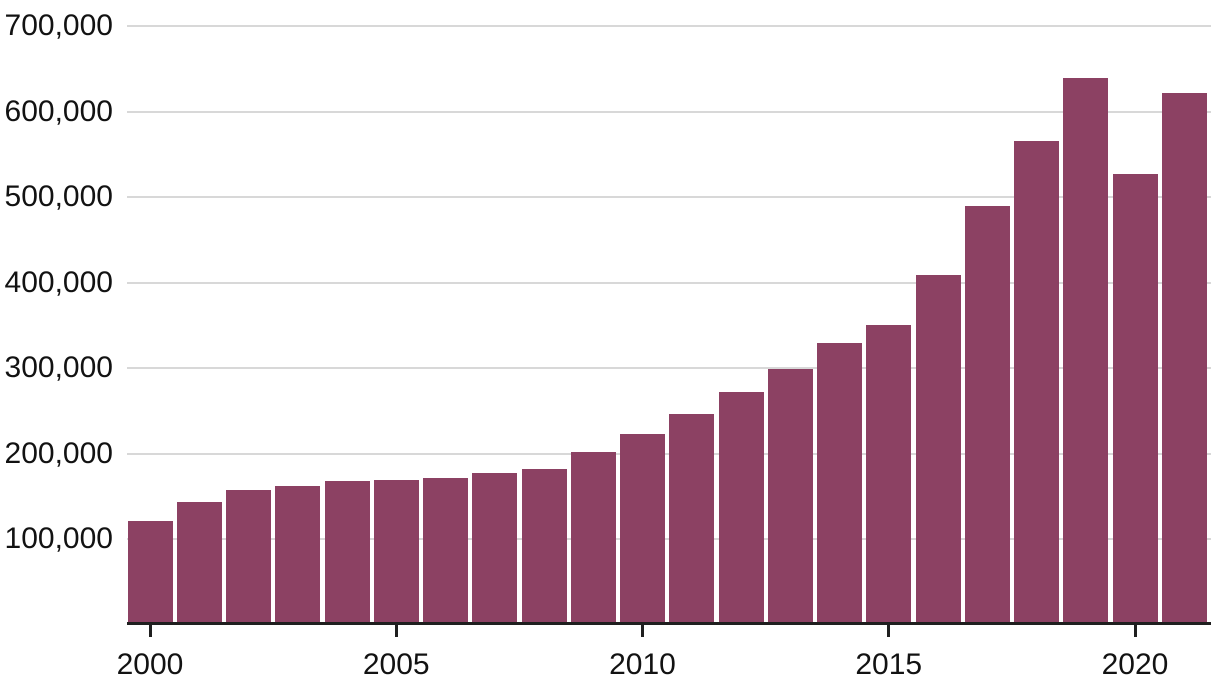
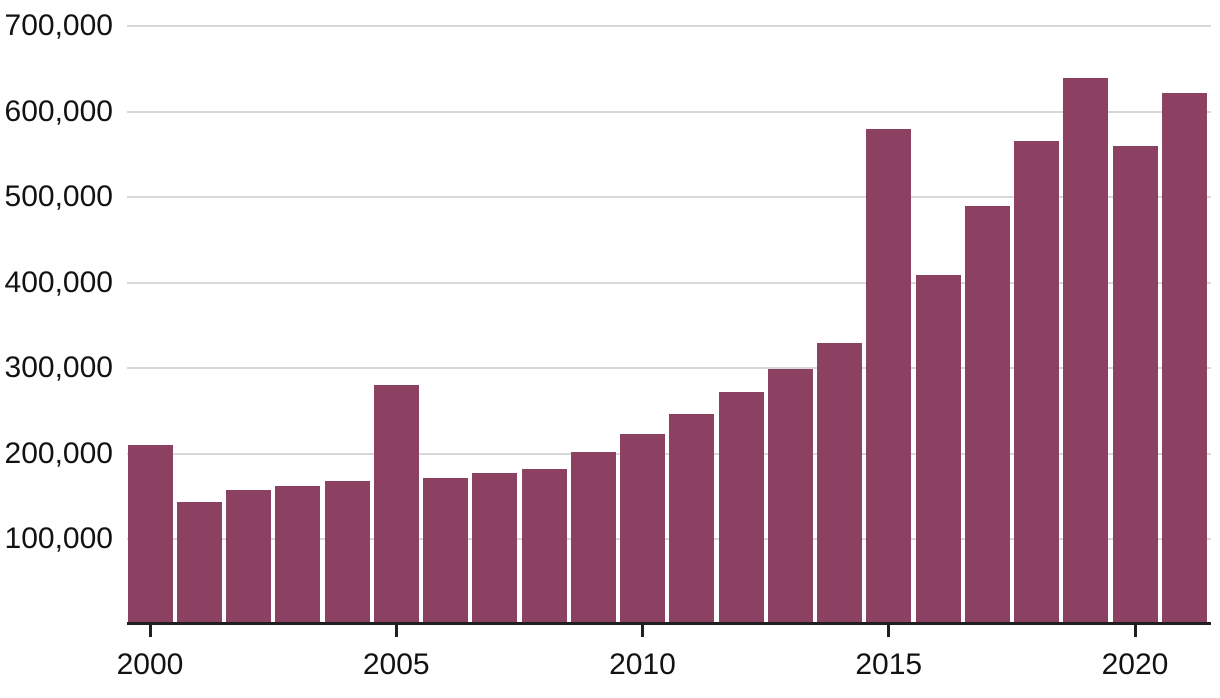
2000: 120000 -> 210000
2005: 170000 -> 280000
2015: 350000 -> 580000
2020: 530000 -> 560000
